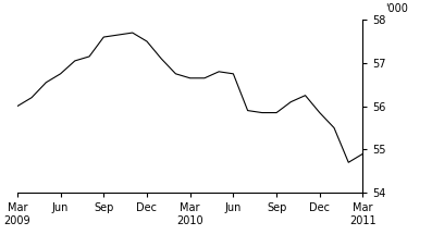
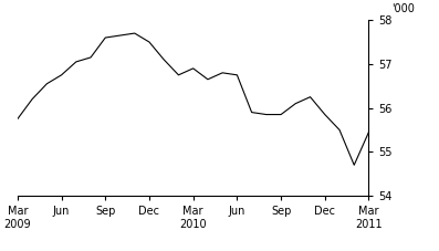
Mar 2009: 56.00 -> 55.75
Mar 2010: 56.65 -> 56.90
Mar 2011: 54.90 -> 55.45
